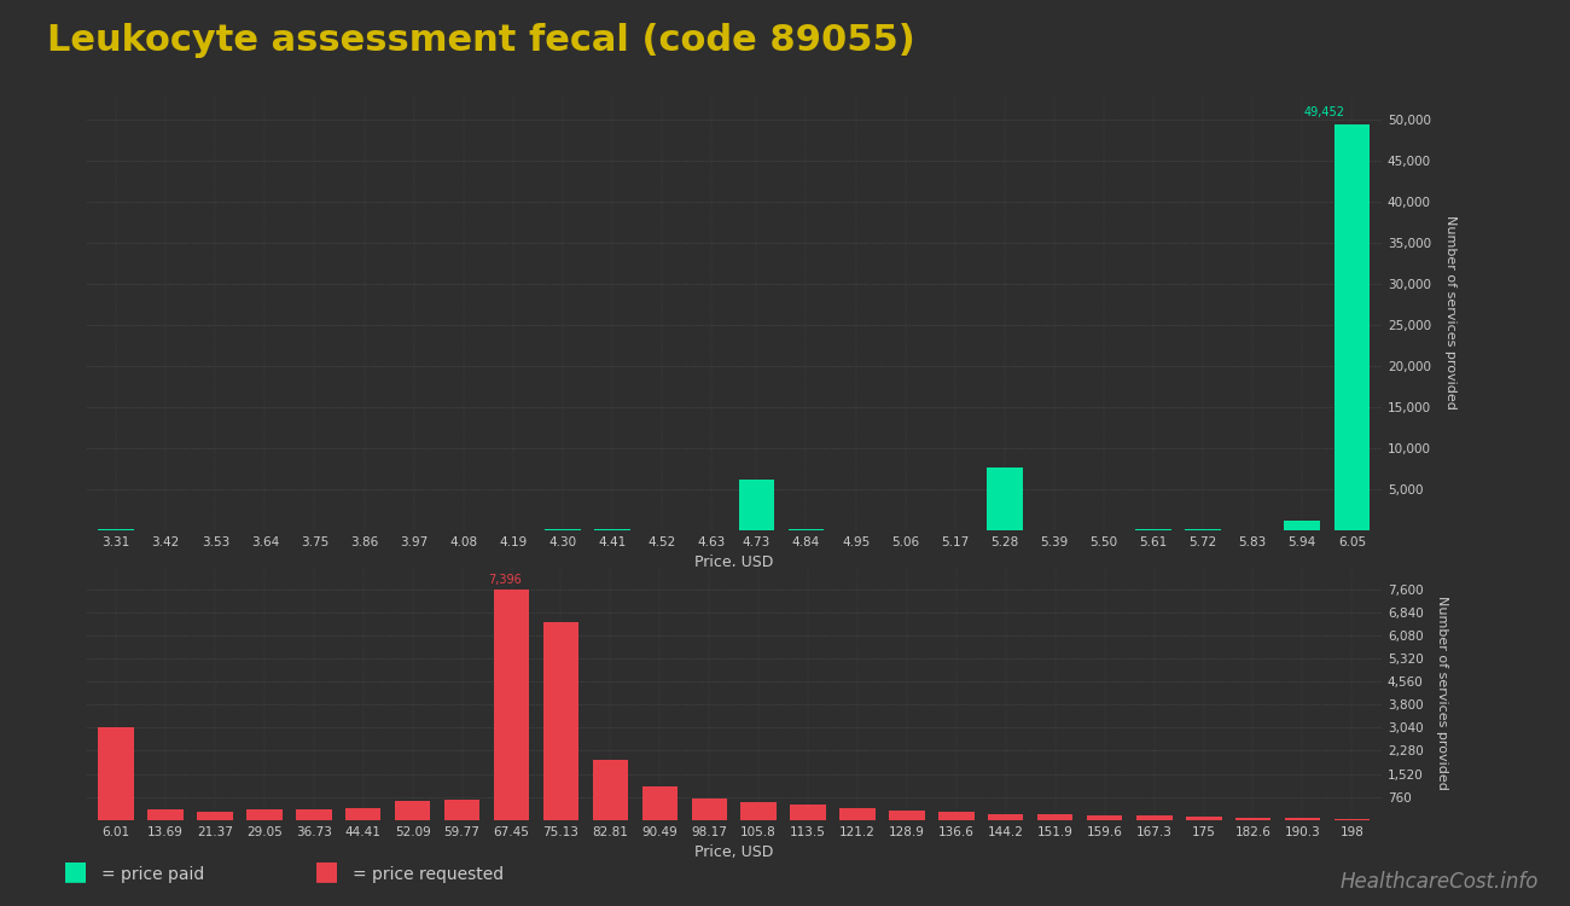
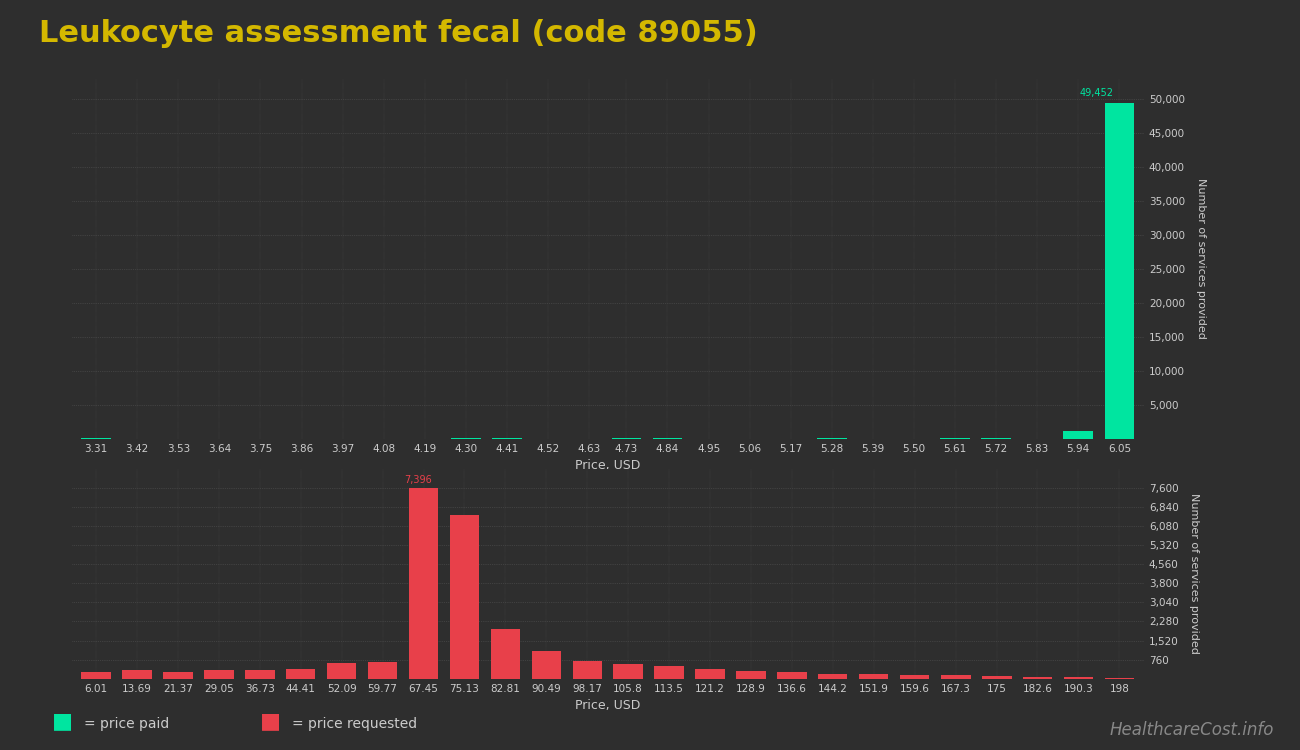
4.73: 6,200 -> 100
5.28: 7,600 -> 100
6.01: 3,050 -> 280
